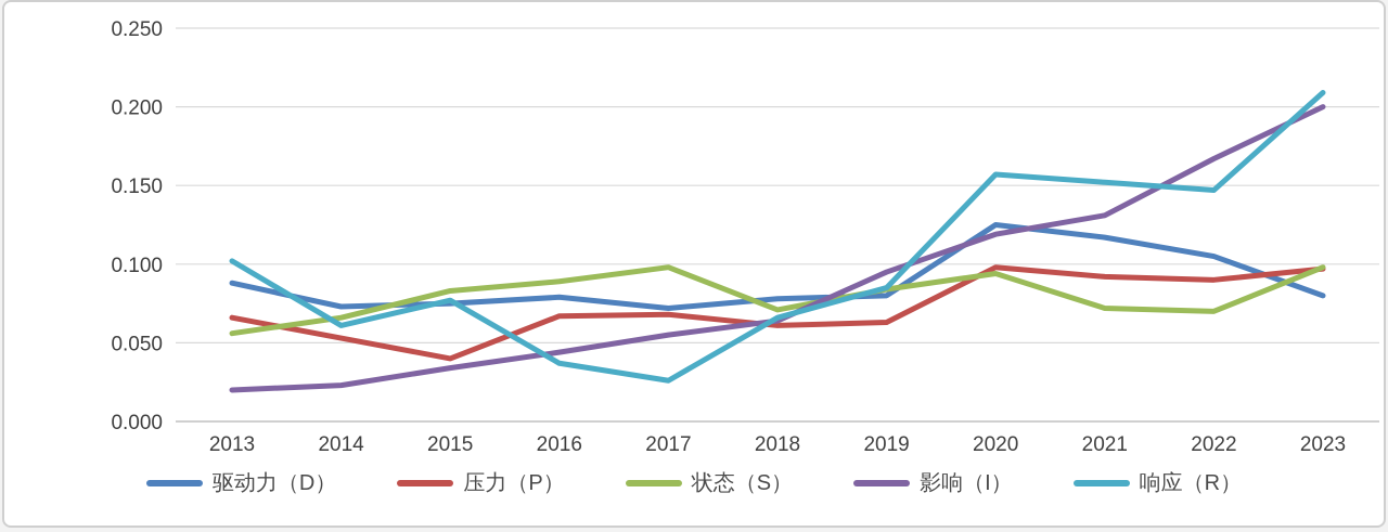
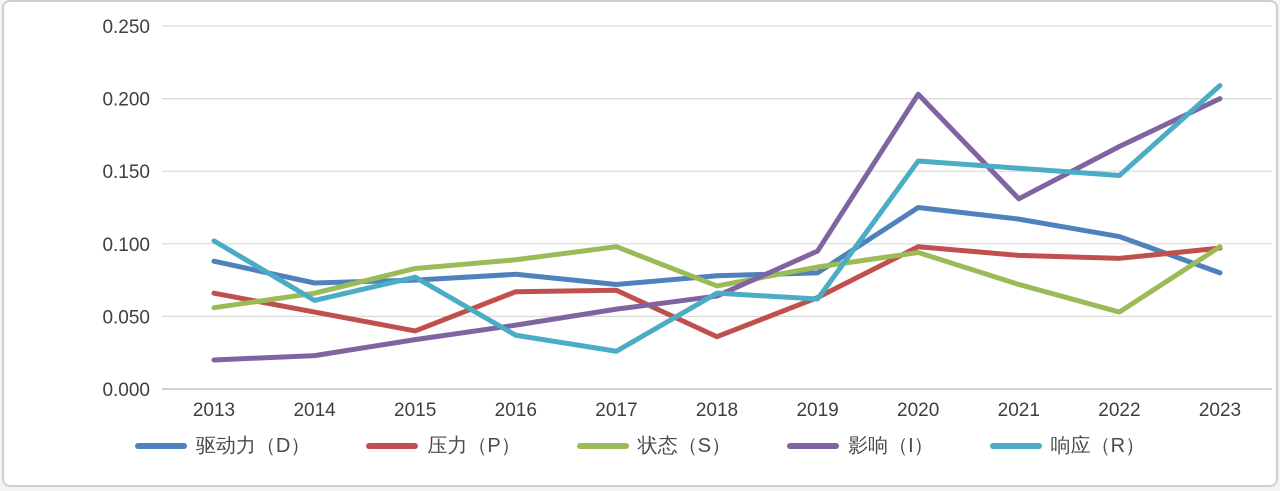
压力（P）/2018: 0.061 -> 0.036
响应（R）/2019: 0.085 -> 0.062
影响（I）/2020: 0.119 -> 0.203
状态（S）/2022: 0.070 -> 0.053
